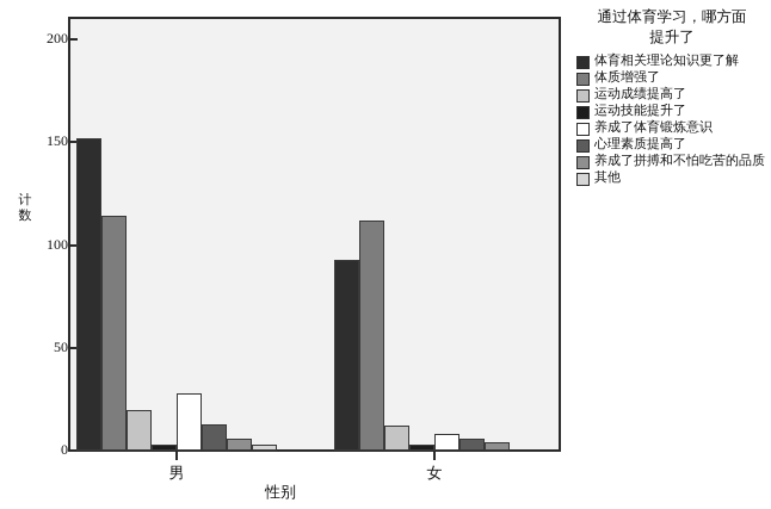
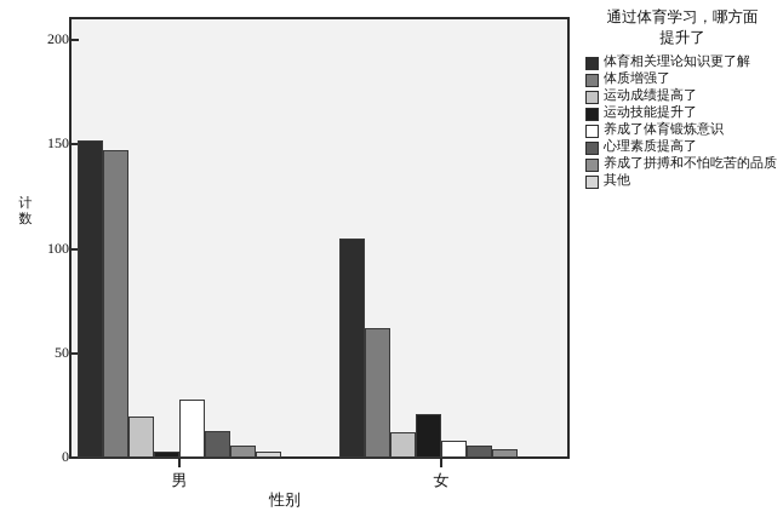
体质增强了/男: 114 -> 147
体育相关理论知识更了解/女: 93 -> 105
体质增强了/女: 112 -> 62
运动技能提升了/女: 3 -> 21
